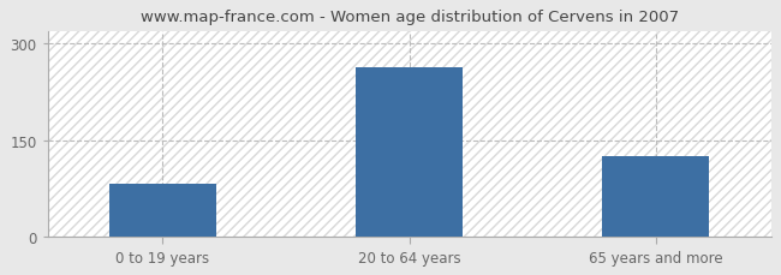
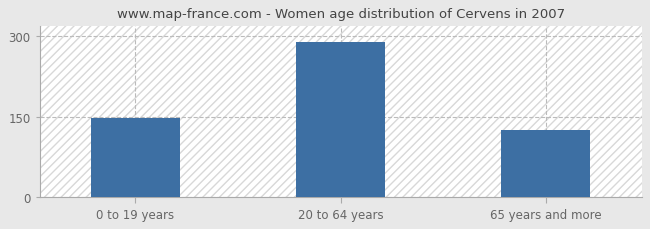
0 to 19 years: 82 -> 148
20 to 64 years: 264 -> 290
